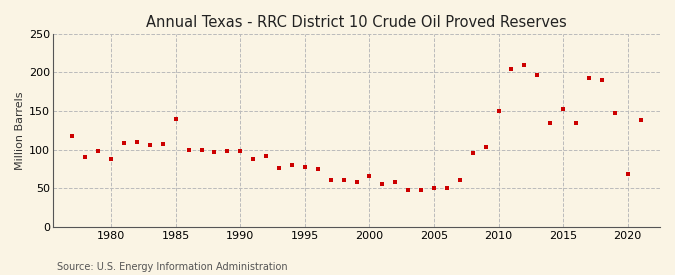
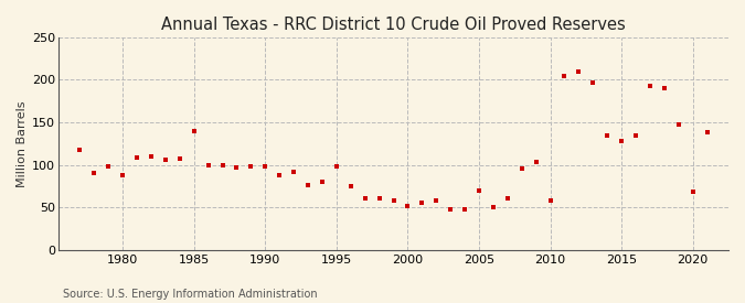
1995: 77 -> 98
2000: 65 -> 52
2005: 50 -> 70
2010: 150 -> 58
2015: 153 -> 128
